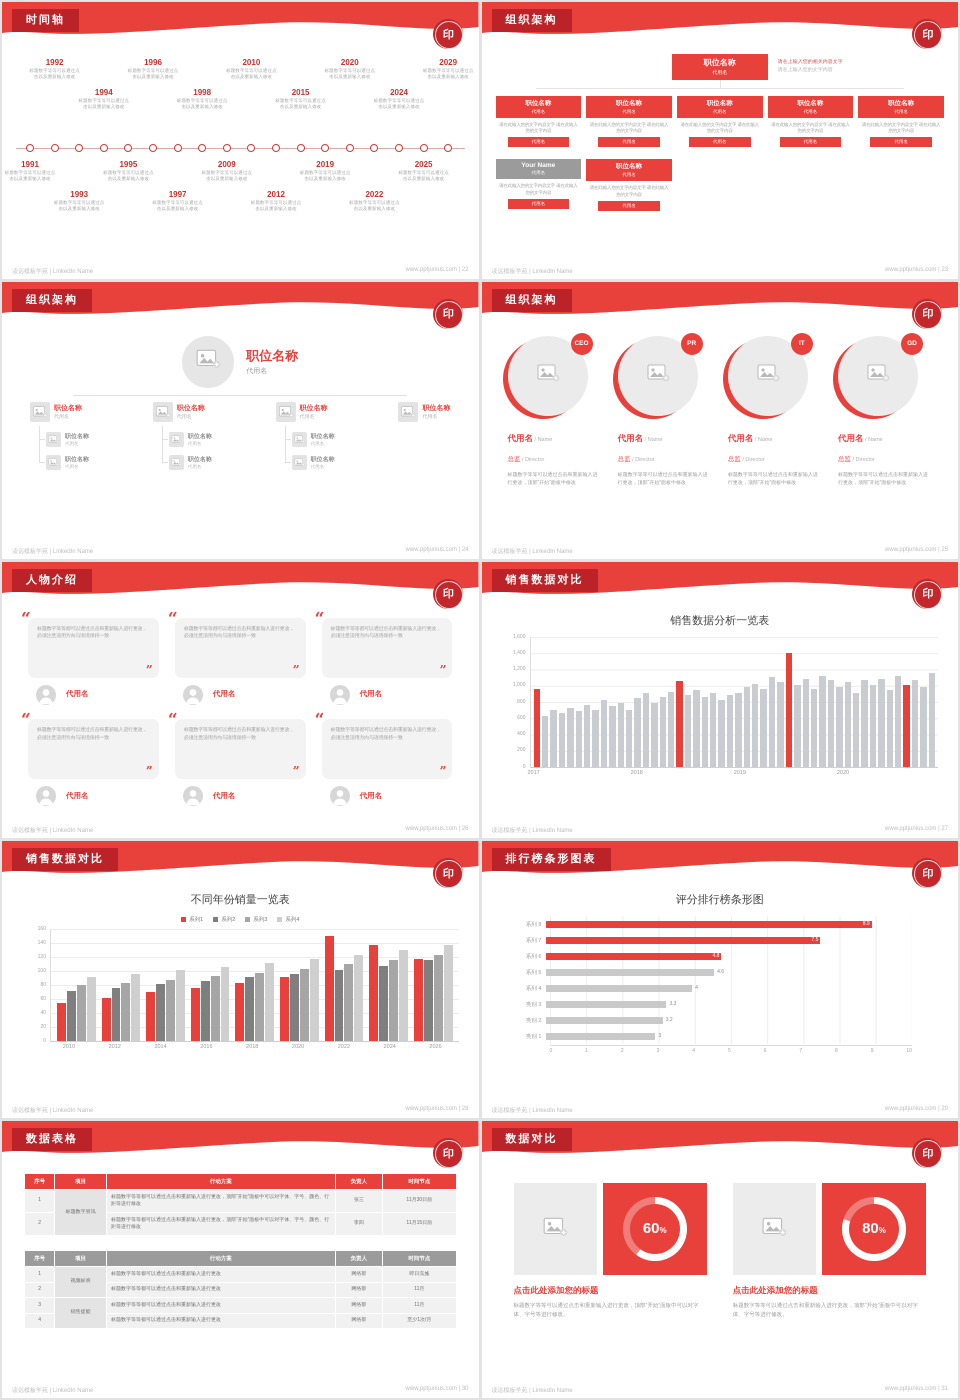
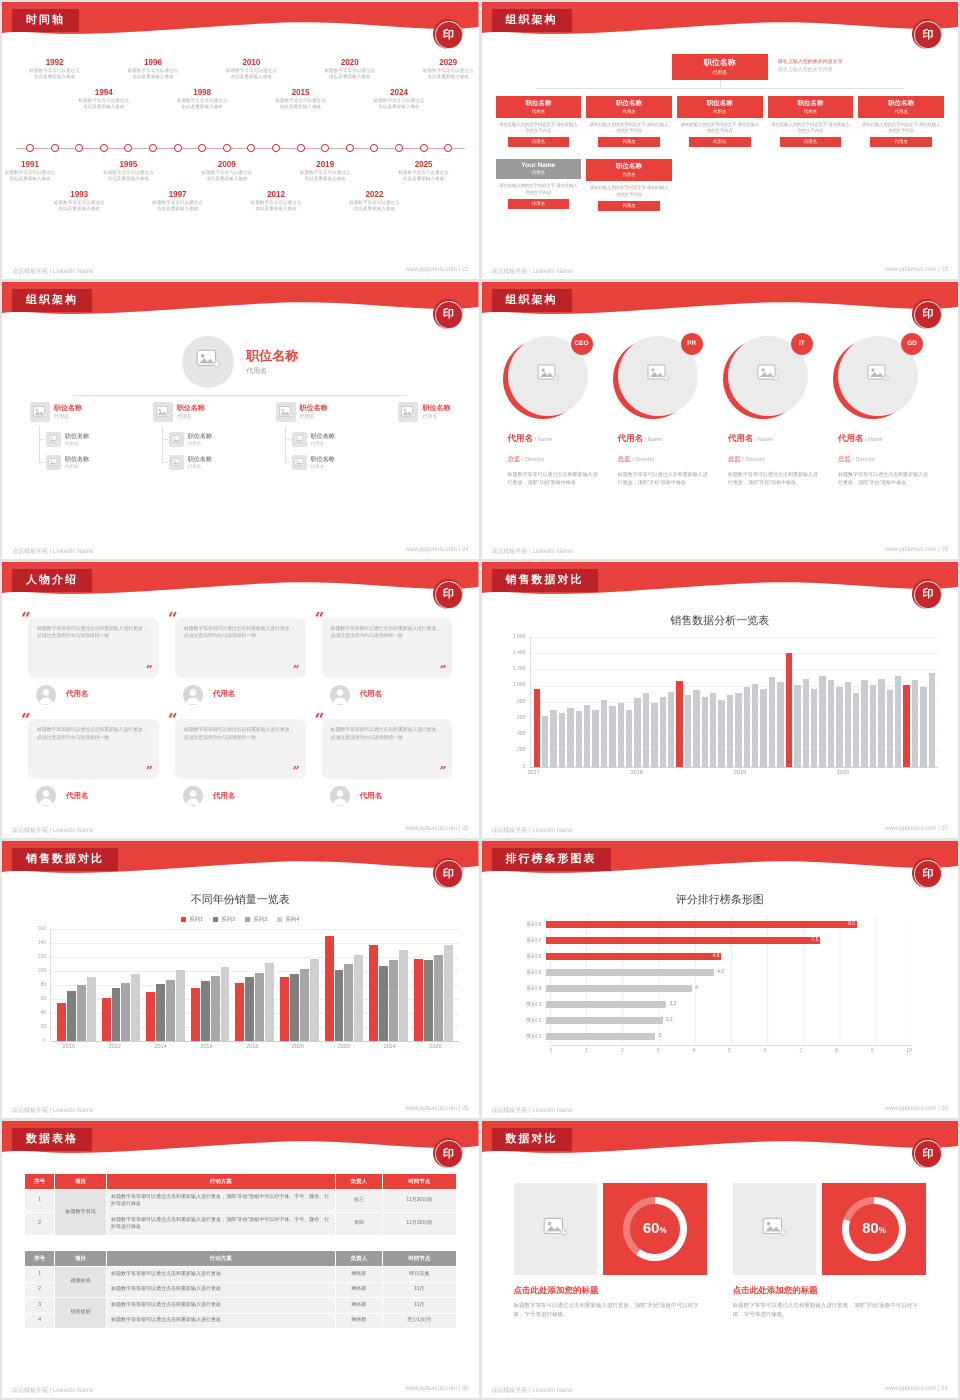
评分排行榜条形图/系列 8: 8.9 -> 8.5
